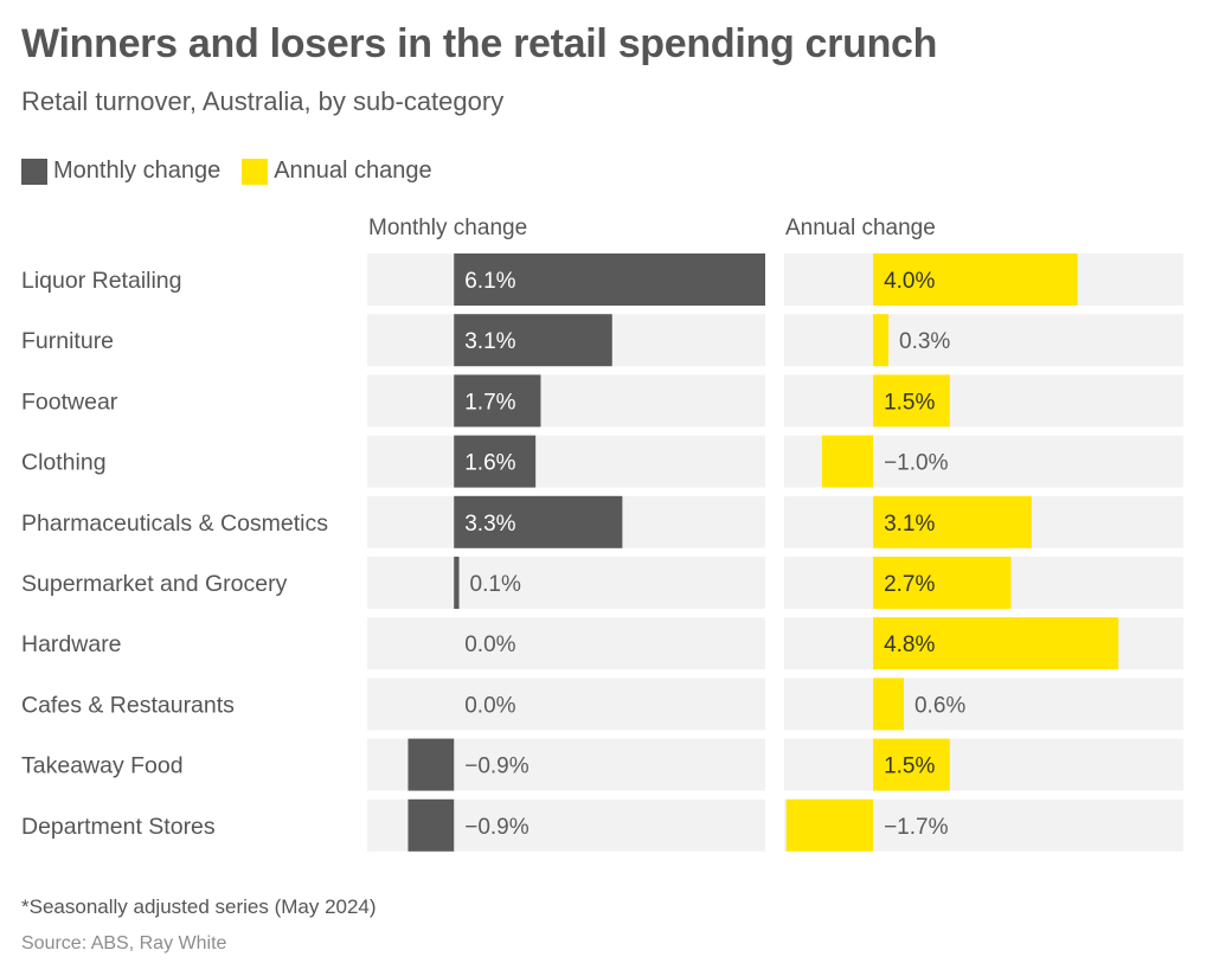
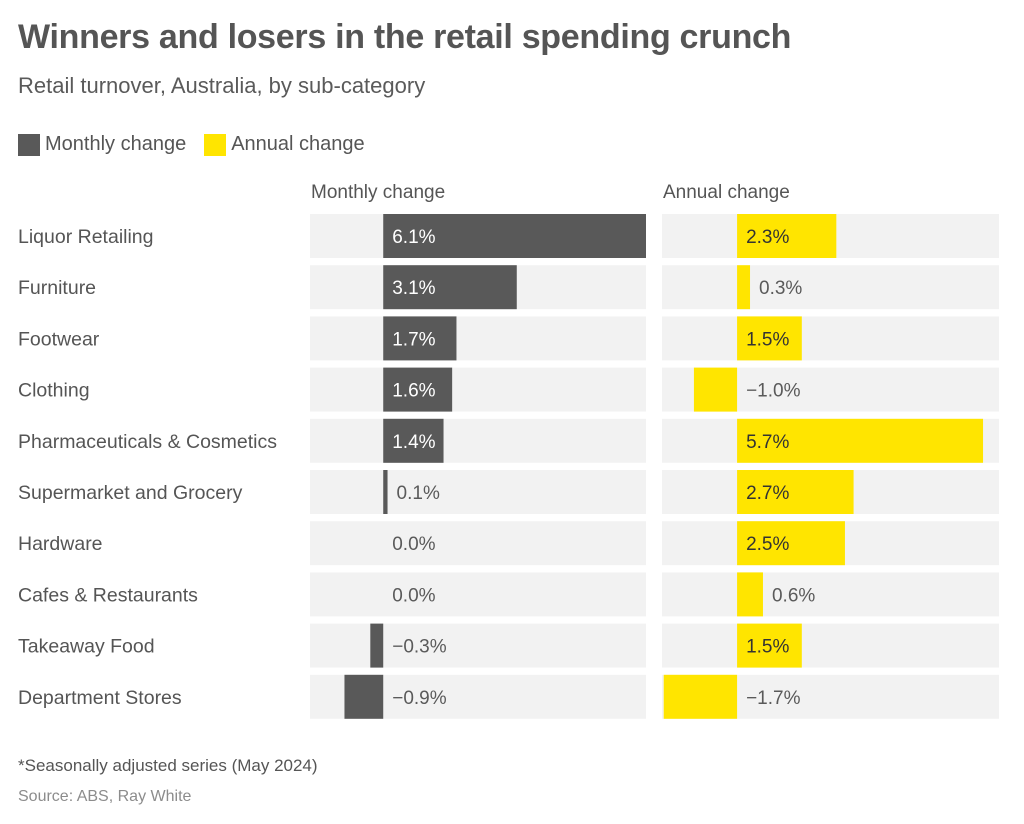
Annual change/Liquor Retailing: 4.0% -> 2.3%
Monthly change/Pharmaceuticals & Cosmetics: 3.3% -> 1.4%
Annual change/Pharmaceuticals & Cosmetics: 3.1% -> 5.7%
Annual change/Hardware: 4.8% -> 2.5%
Monthly change/Takeaway Food: −0.9% -> −0.3%
